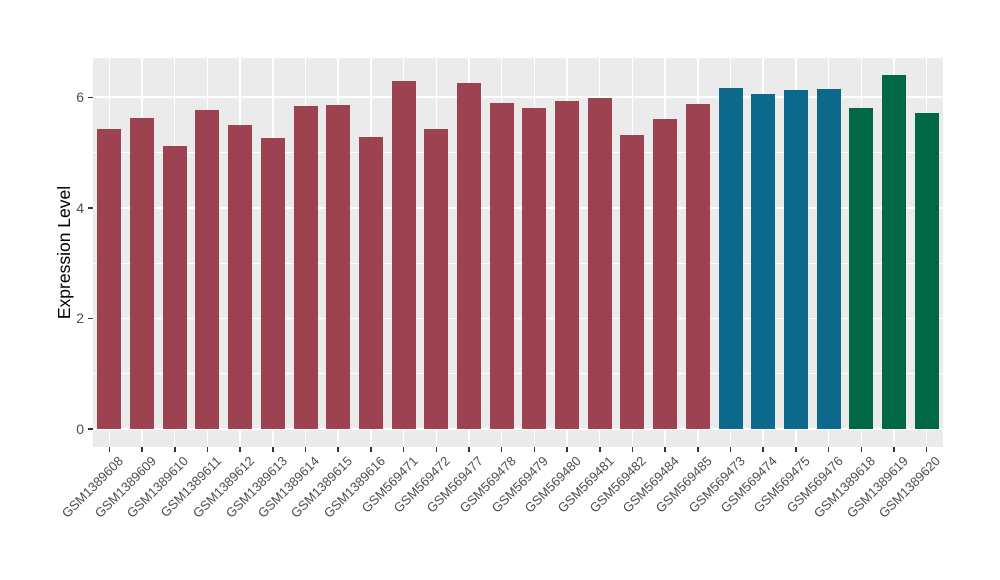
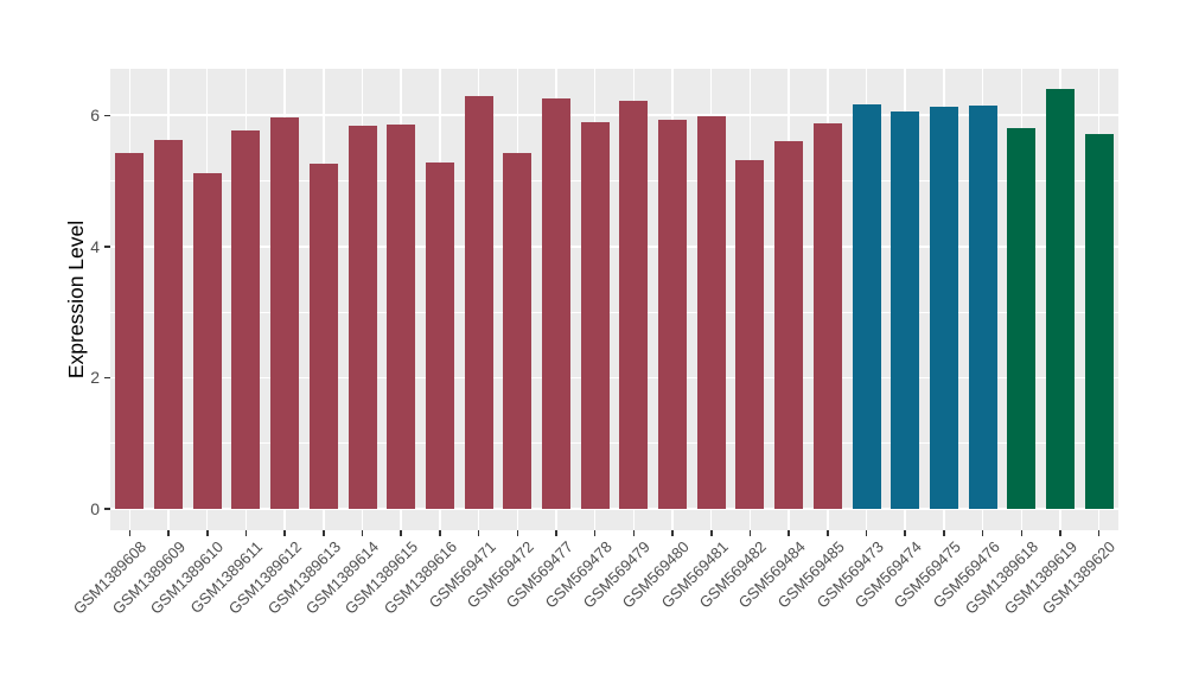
GSM1389612: 5.5 -> 6.0
GSM569479: 5.8 -> 6.2
